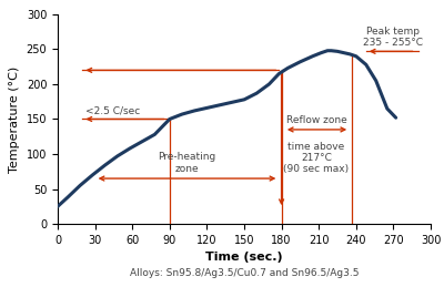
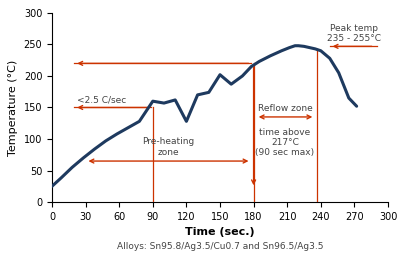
90: 150 -> 160
120: 166 -> 128
150: 178 -> 202
